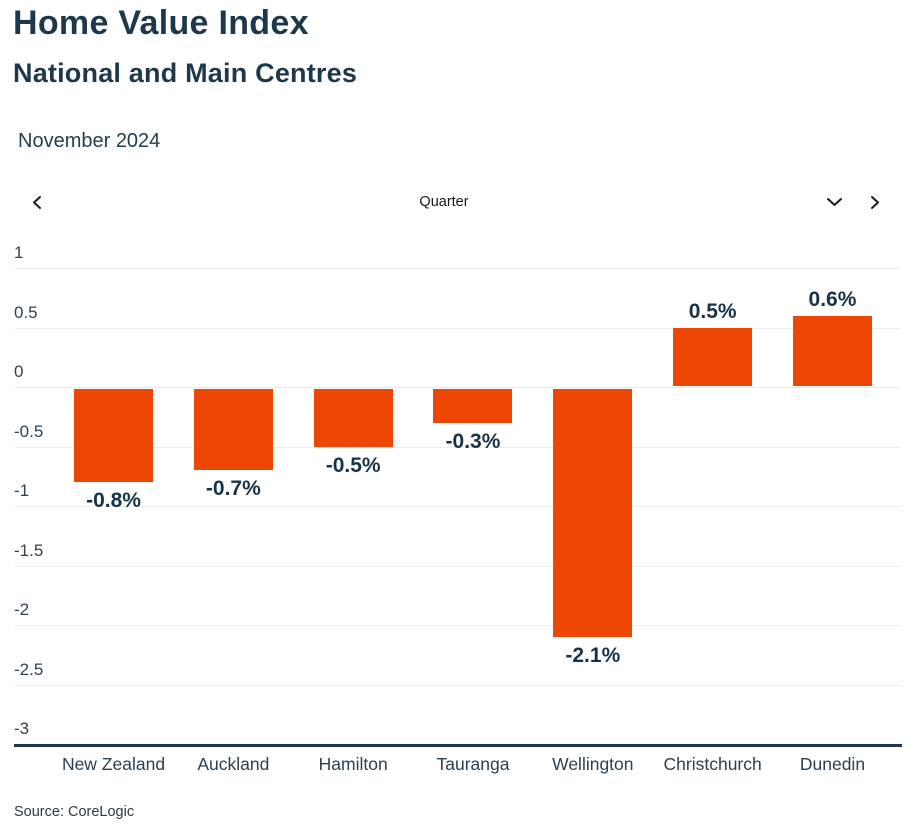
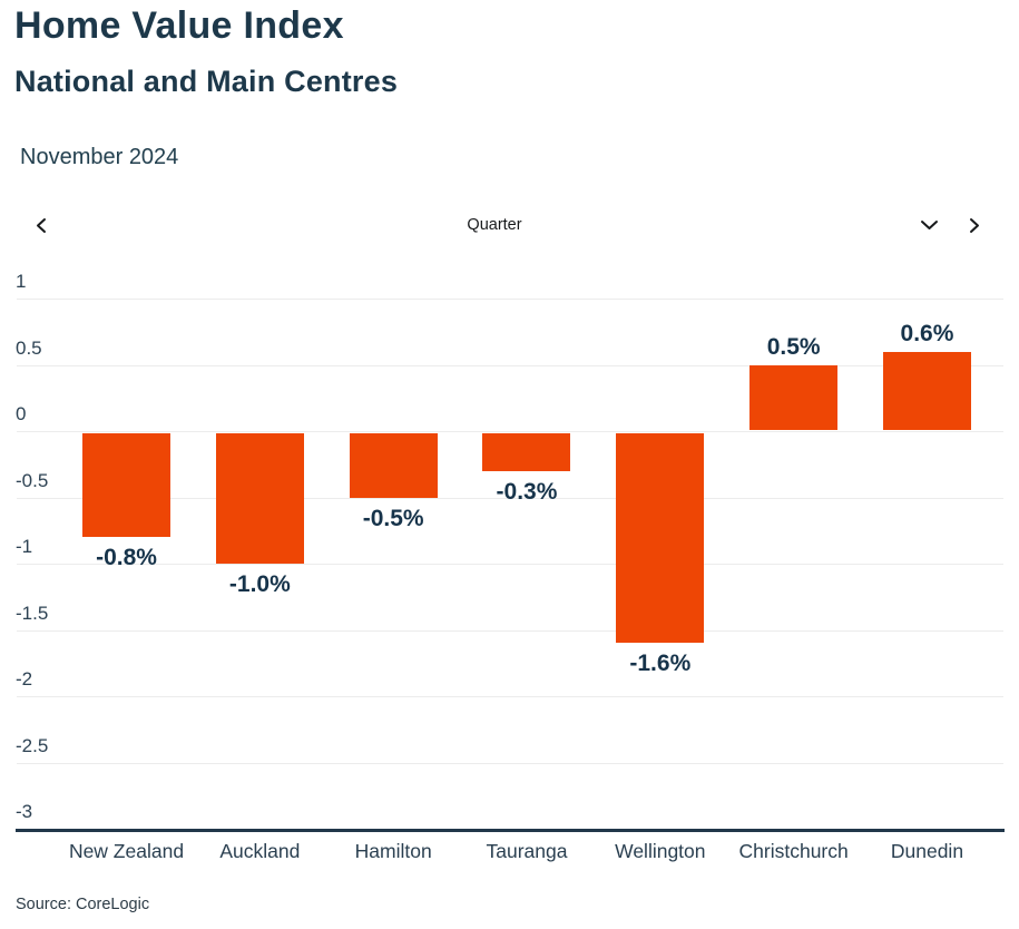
Auckland: -0.7% -> -1.0%
Wellington: -2.1% -> -1.6%
